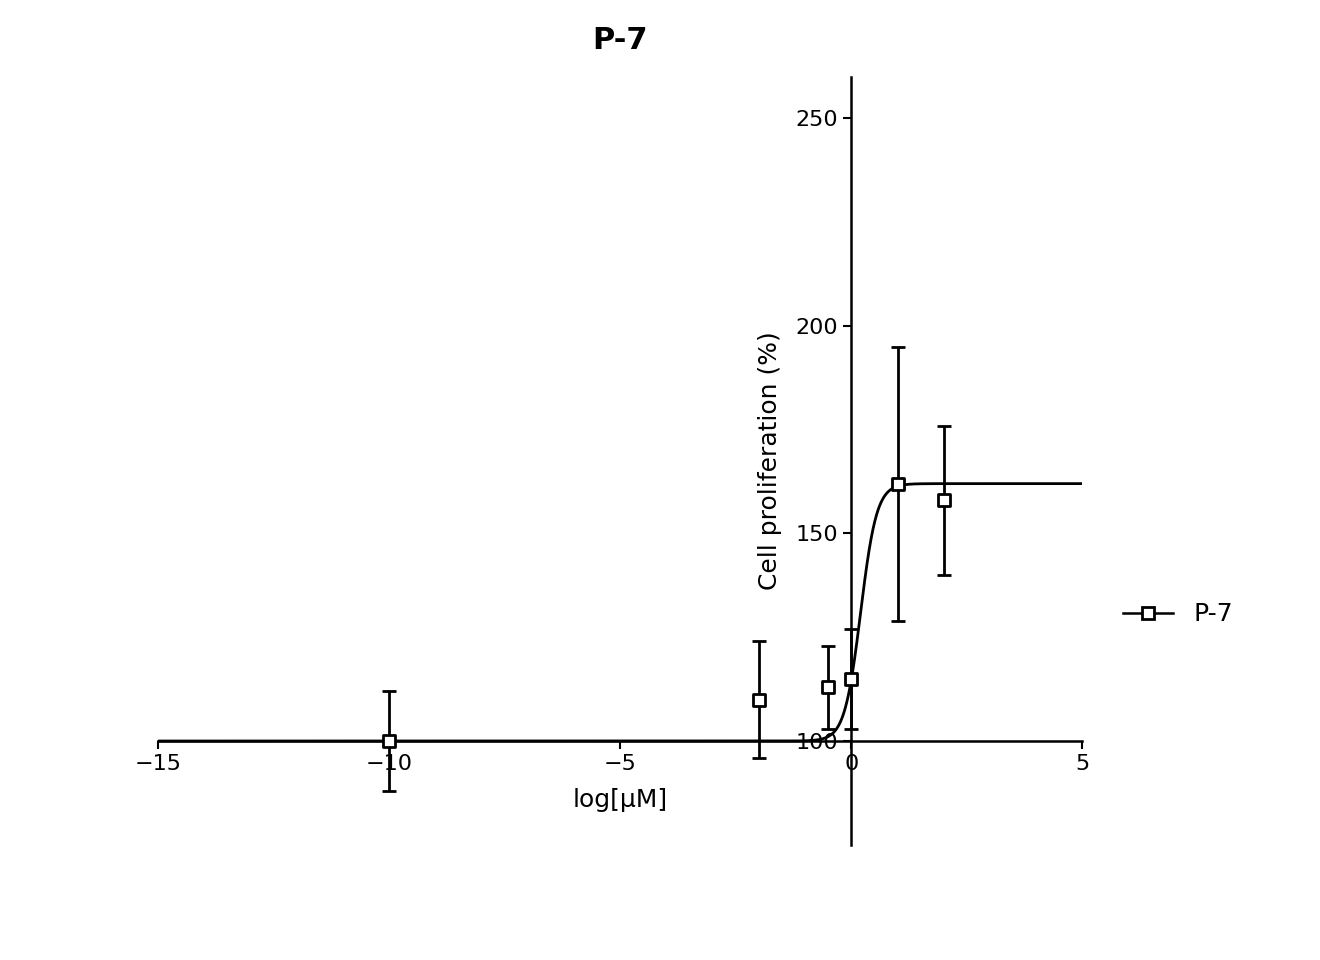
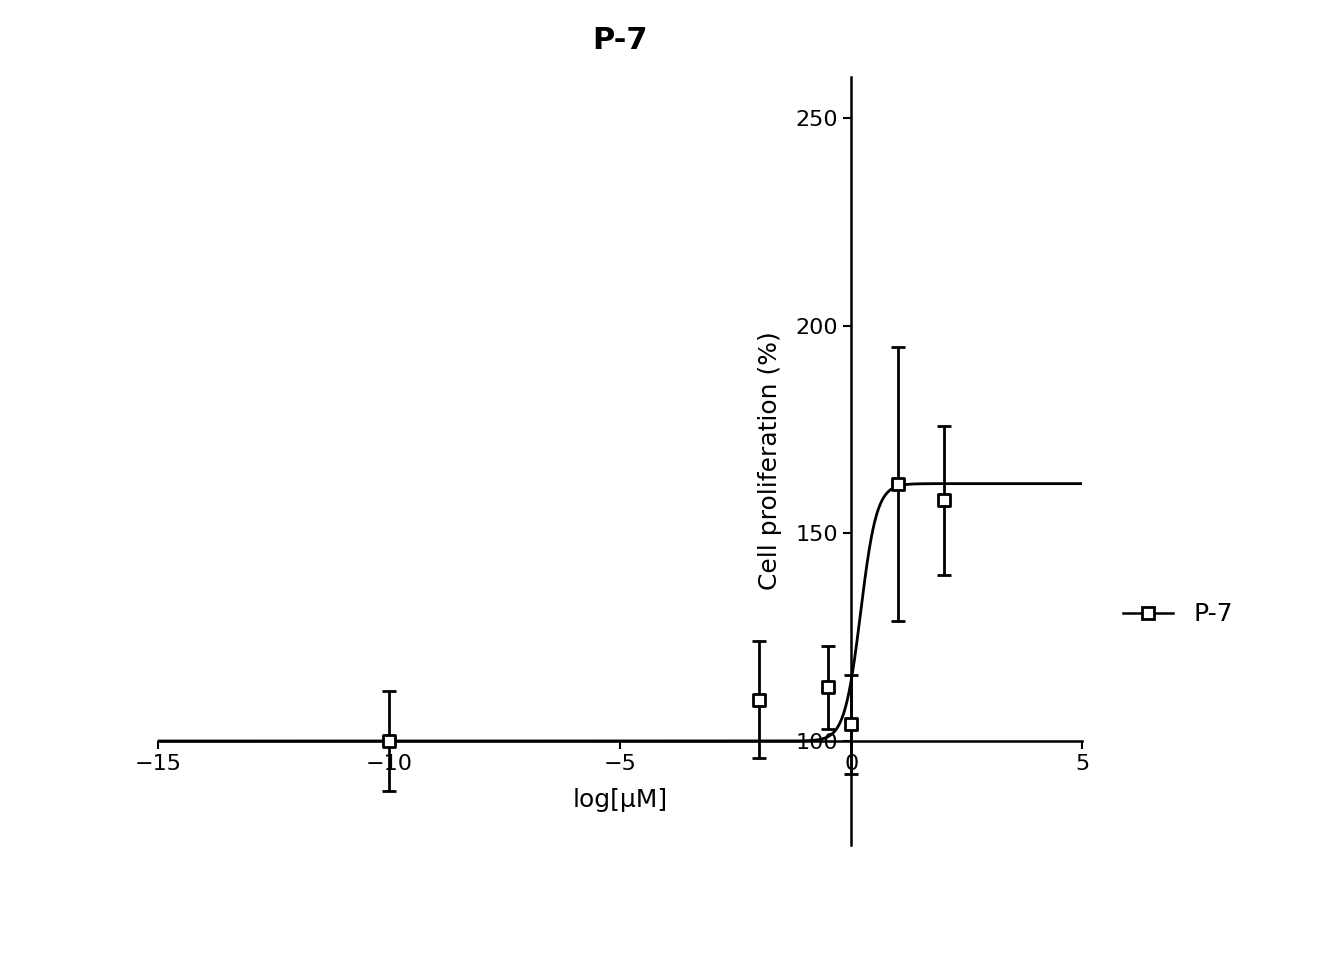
P-7/0: 115 -> 104
